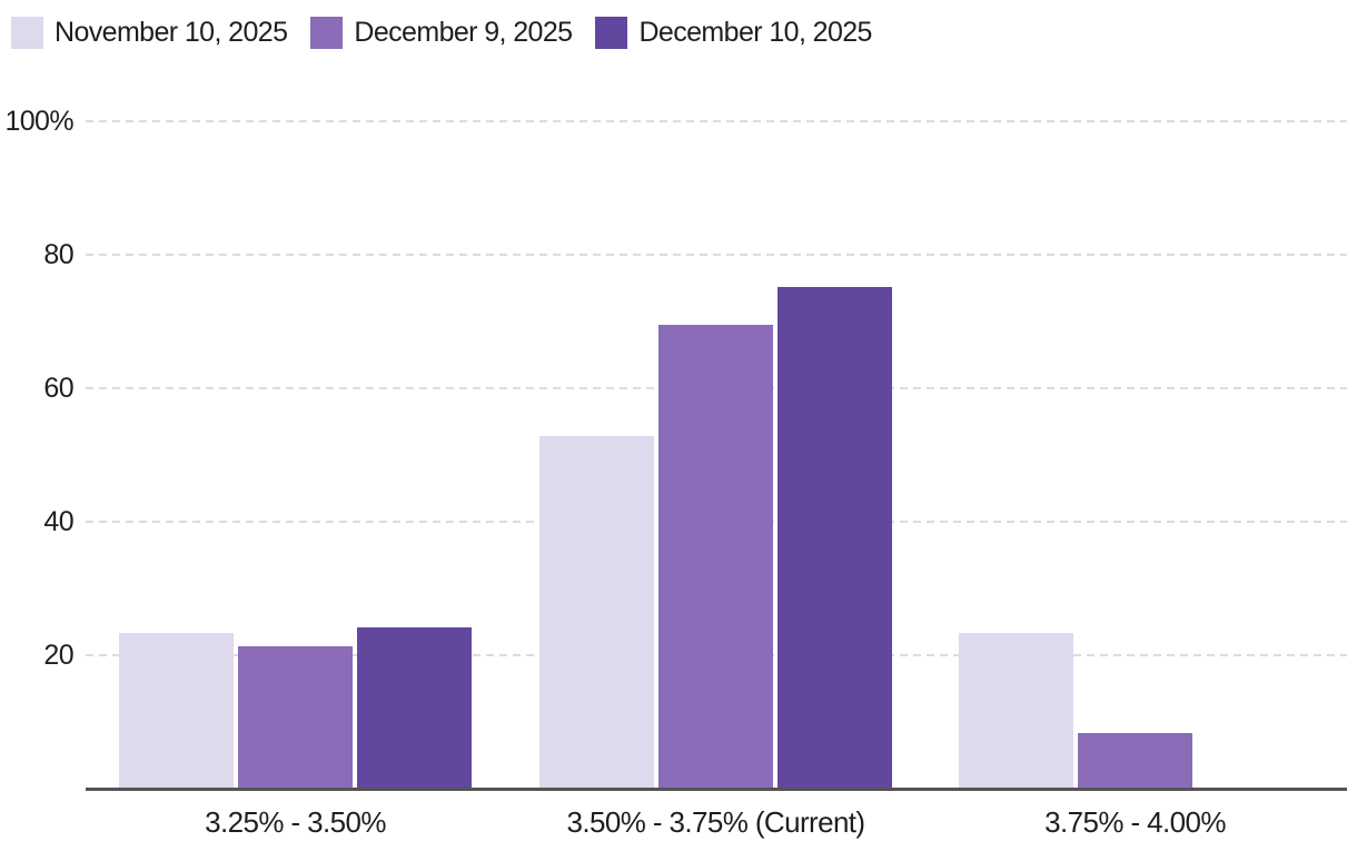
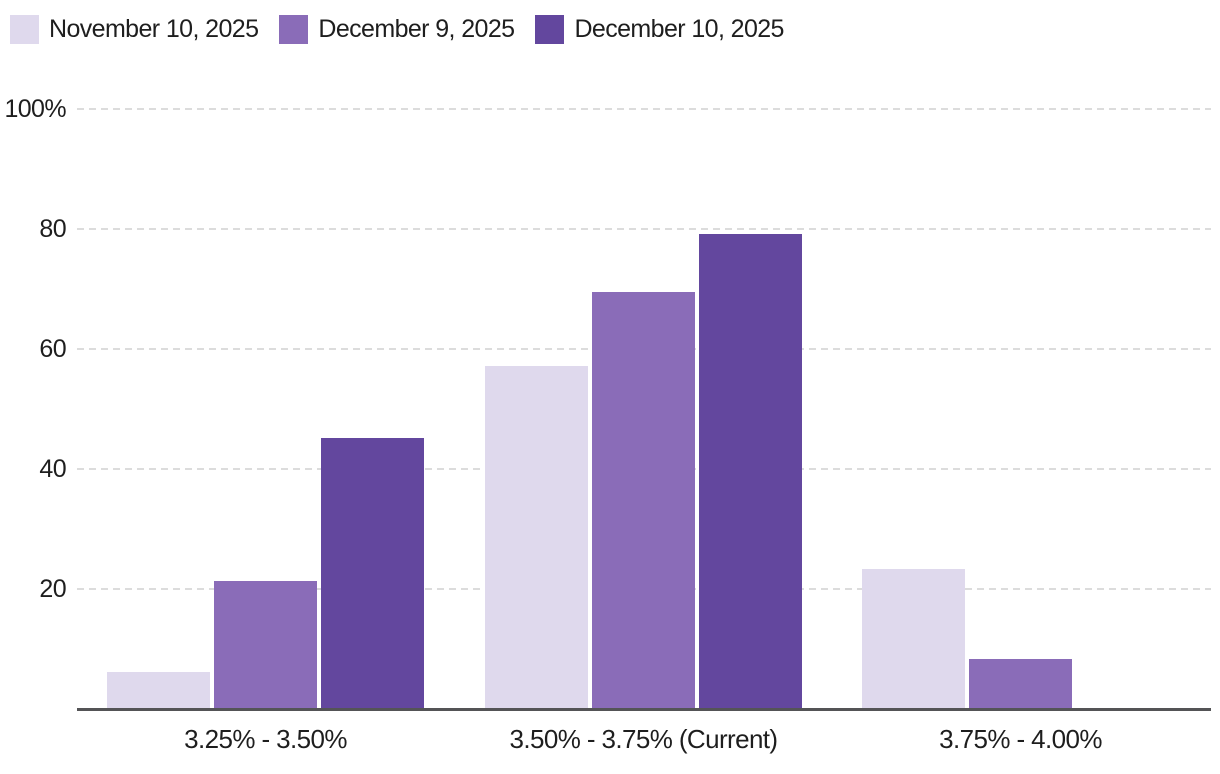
November 10, 2025/3.25% - 3.50%: 23% -> 6%
December 10, 2025/3.25% - 3.50%: 24% -> 45%
November 10, 2025/3.50% - 3.75% (Current): 53% -> 57%
December 10, 2025/3.50% - 3.75% (Current): 75% -> 79%
